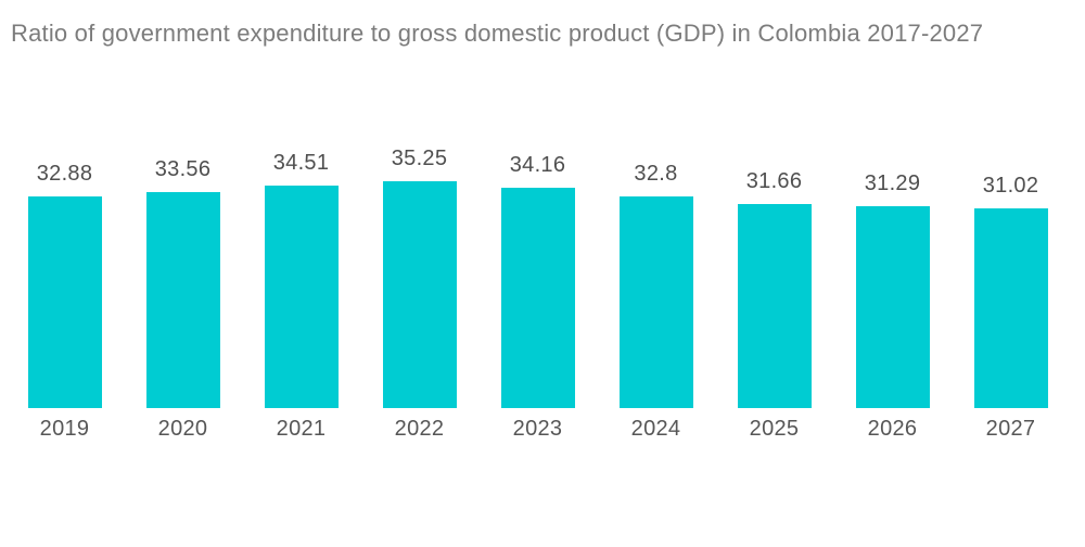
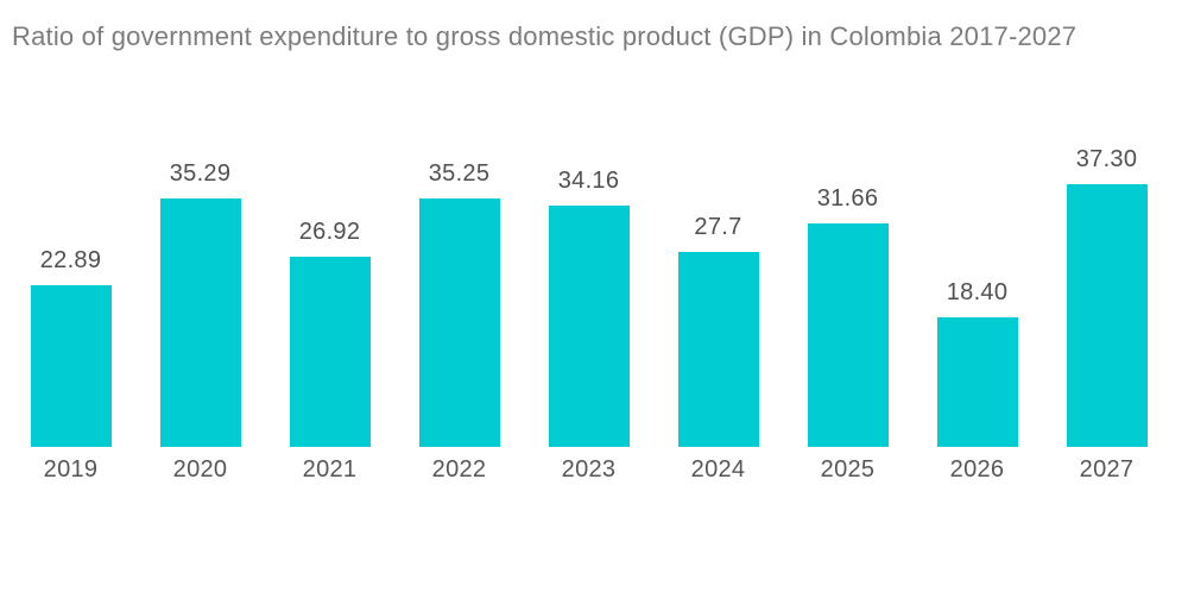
2019: 32.88 -> 22.89
2020: 33.56 -> 35.29
2021: 34.51 -> 26.92
2024: 32.8 -> 27.7
2026: 31.29 -> 18.40
2027: 31.02 -> 37.30
